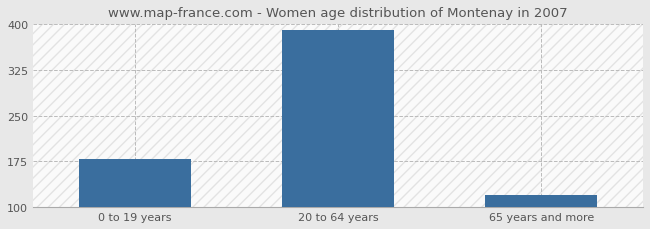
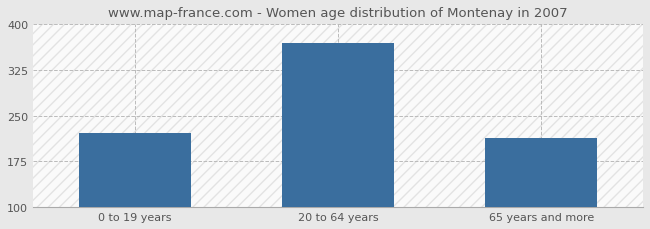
0 to 19 years: 179 -> 222
20 to 64 years: 390 -> 370
65 years and more: 120 -> 214
